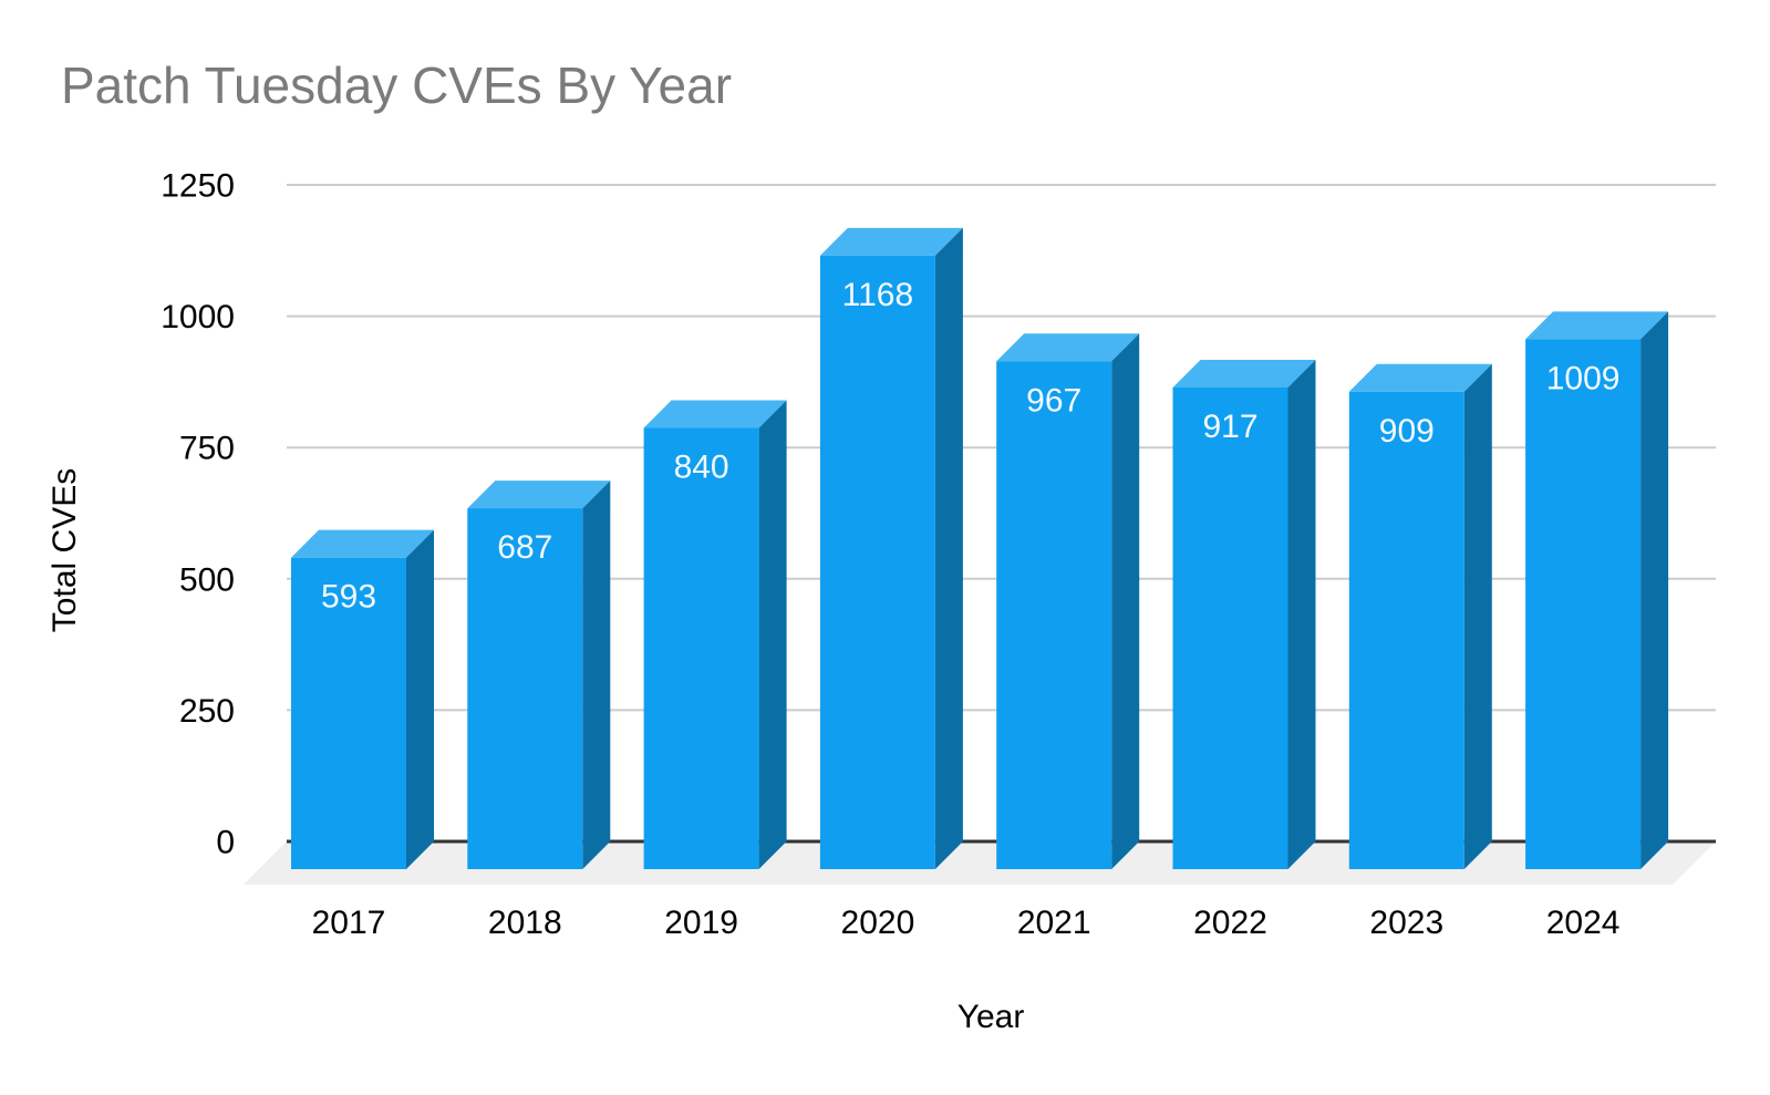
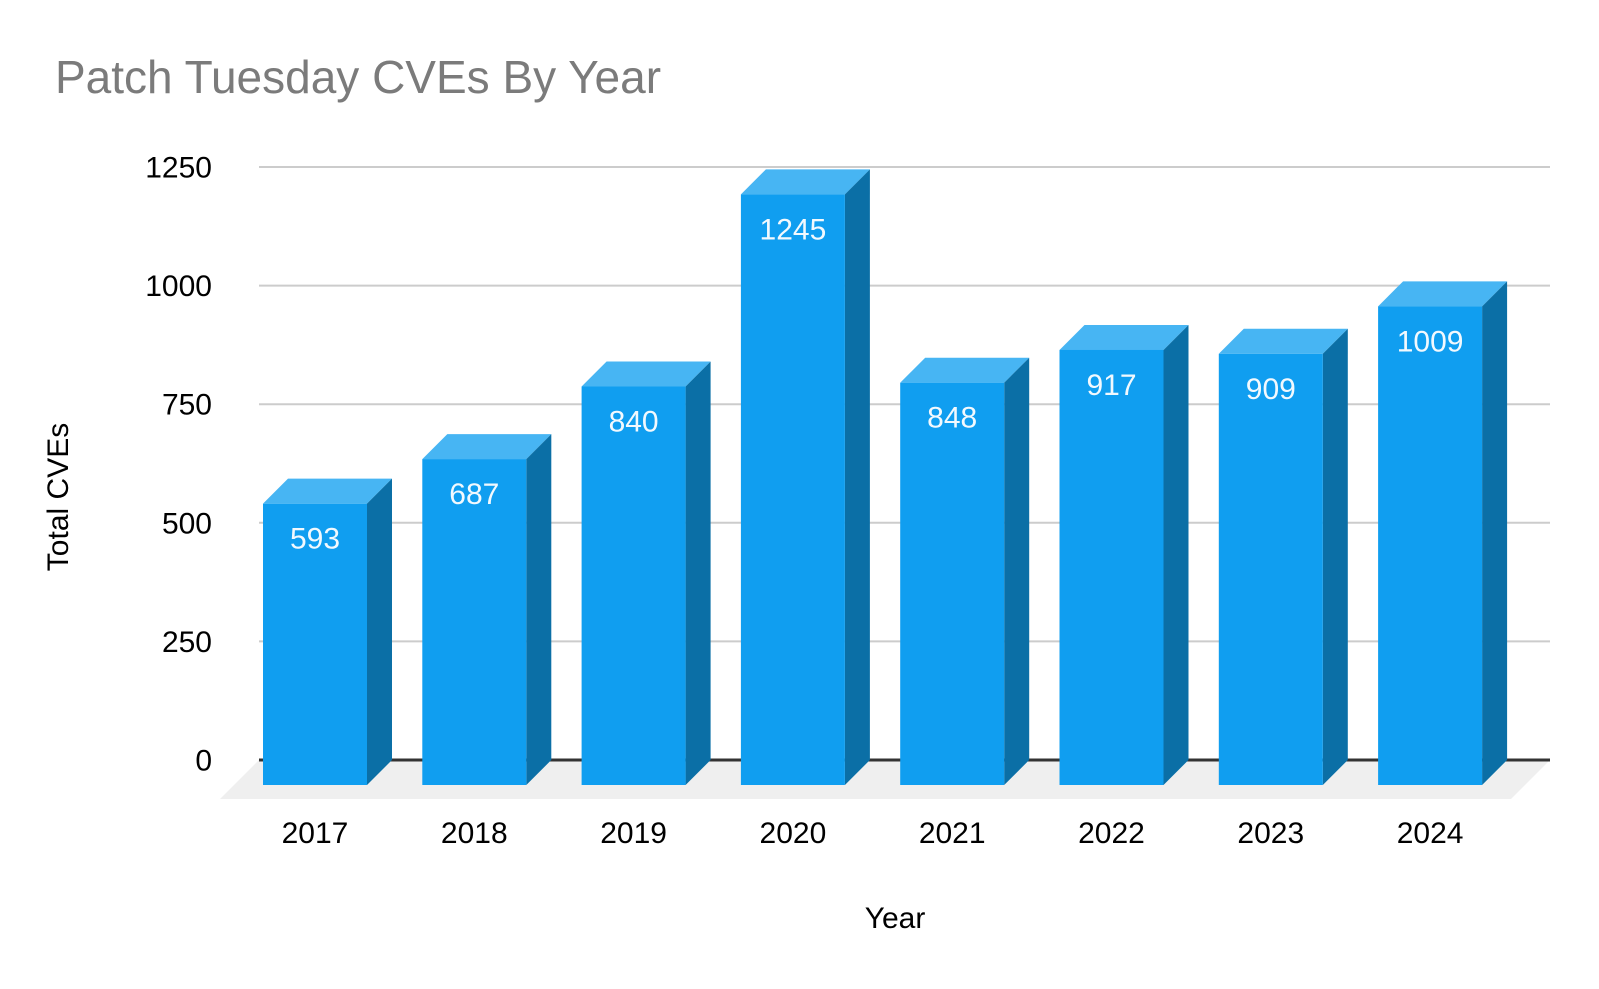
2020: 1168 -> 1245
2021: 967 -> 848
